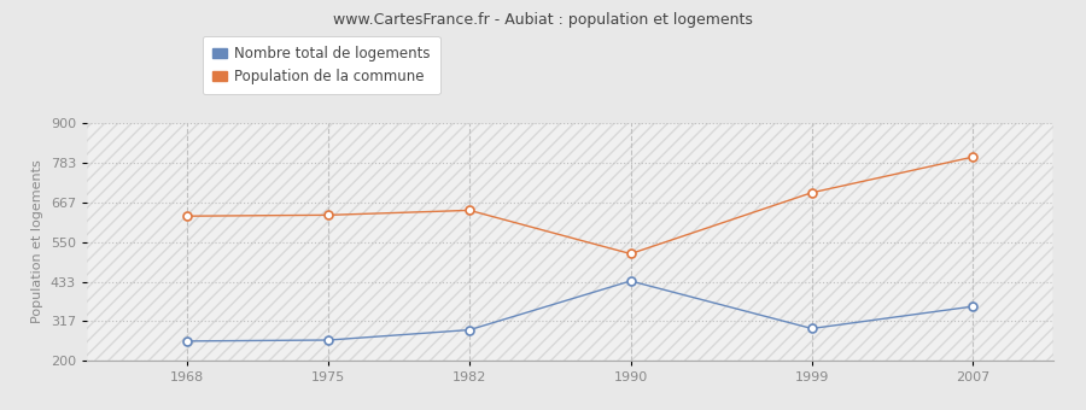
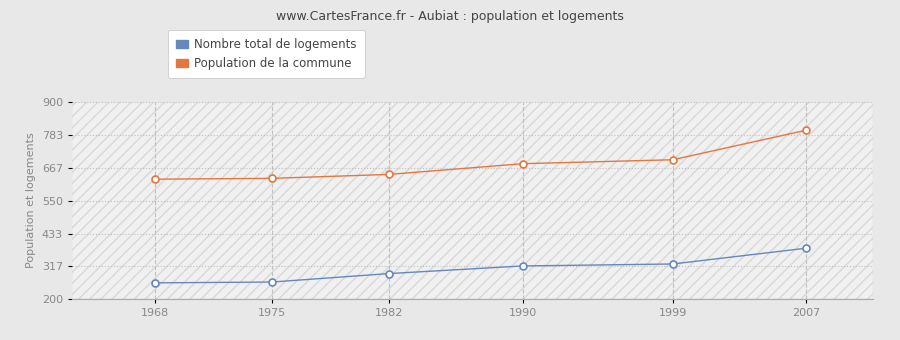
Nombre total de logements/1990: 435 -> 318
Population de la commune/1990: 515 -> 681
Nombre total de logements/1999: 295 -> 325
Nombre total de logements/2007: 360 -> 381
